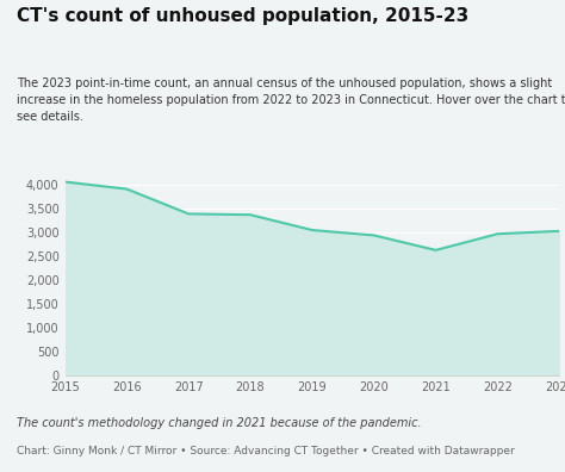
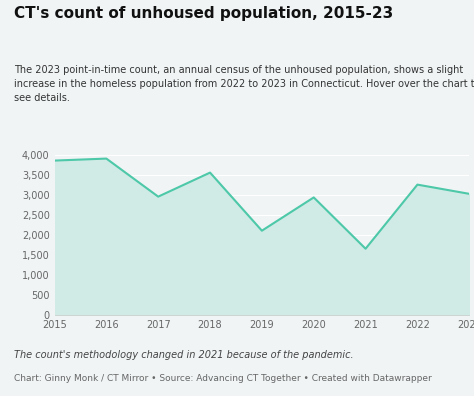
2015: 4,050 -> 3,850
2017: 3,380 -> 2,950
2018: 3,360 -> 3,550
2019: 3,040 -> 2,100
2021: 2,620 -> 1,650
2022: 2,960 -> 3,250
